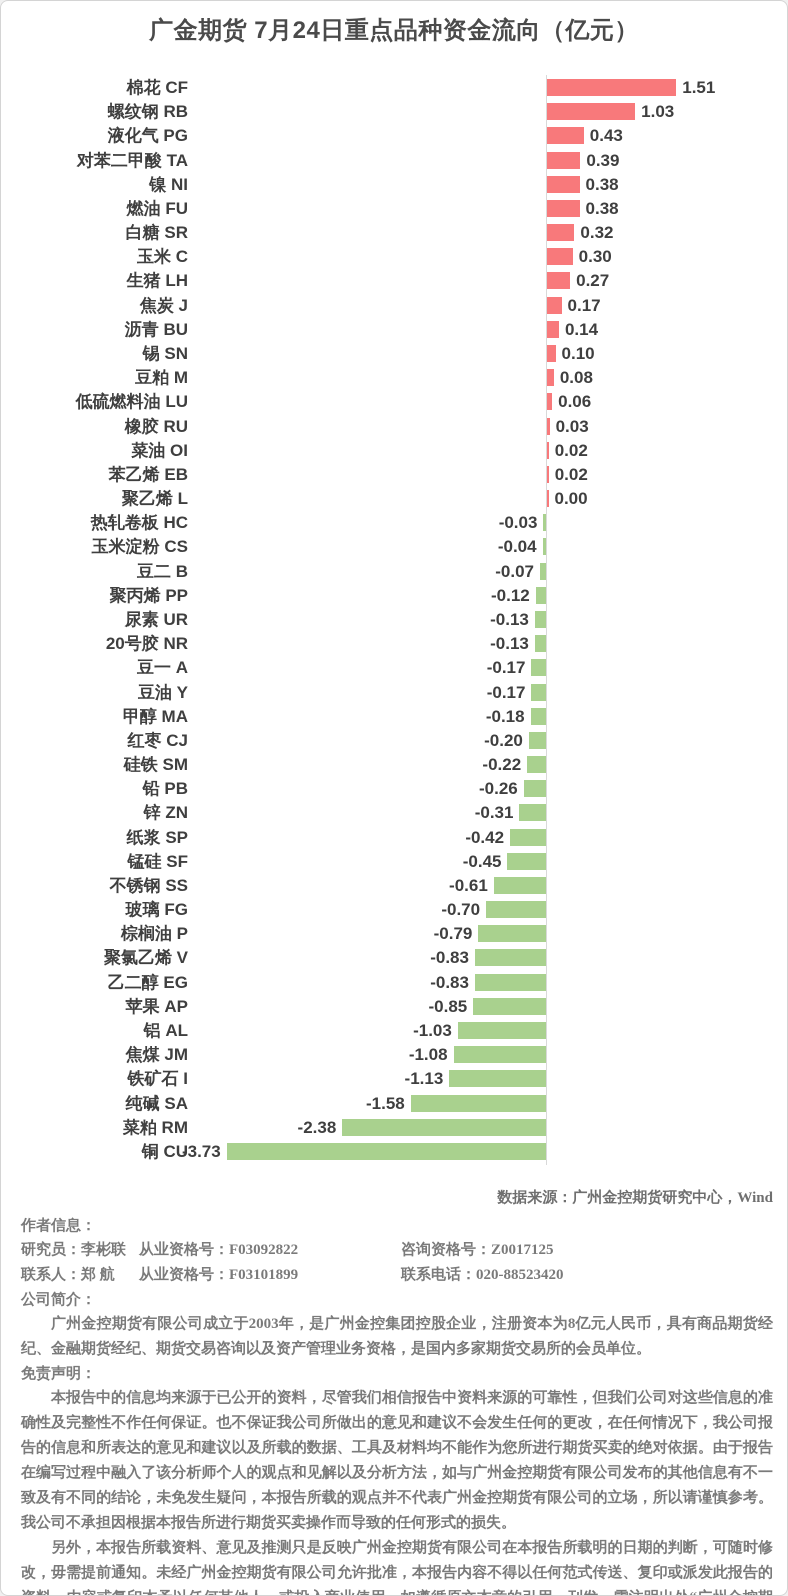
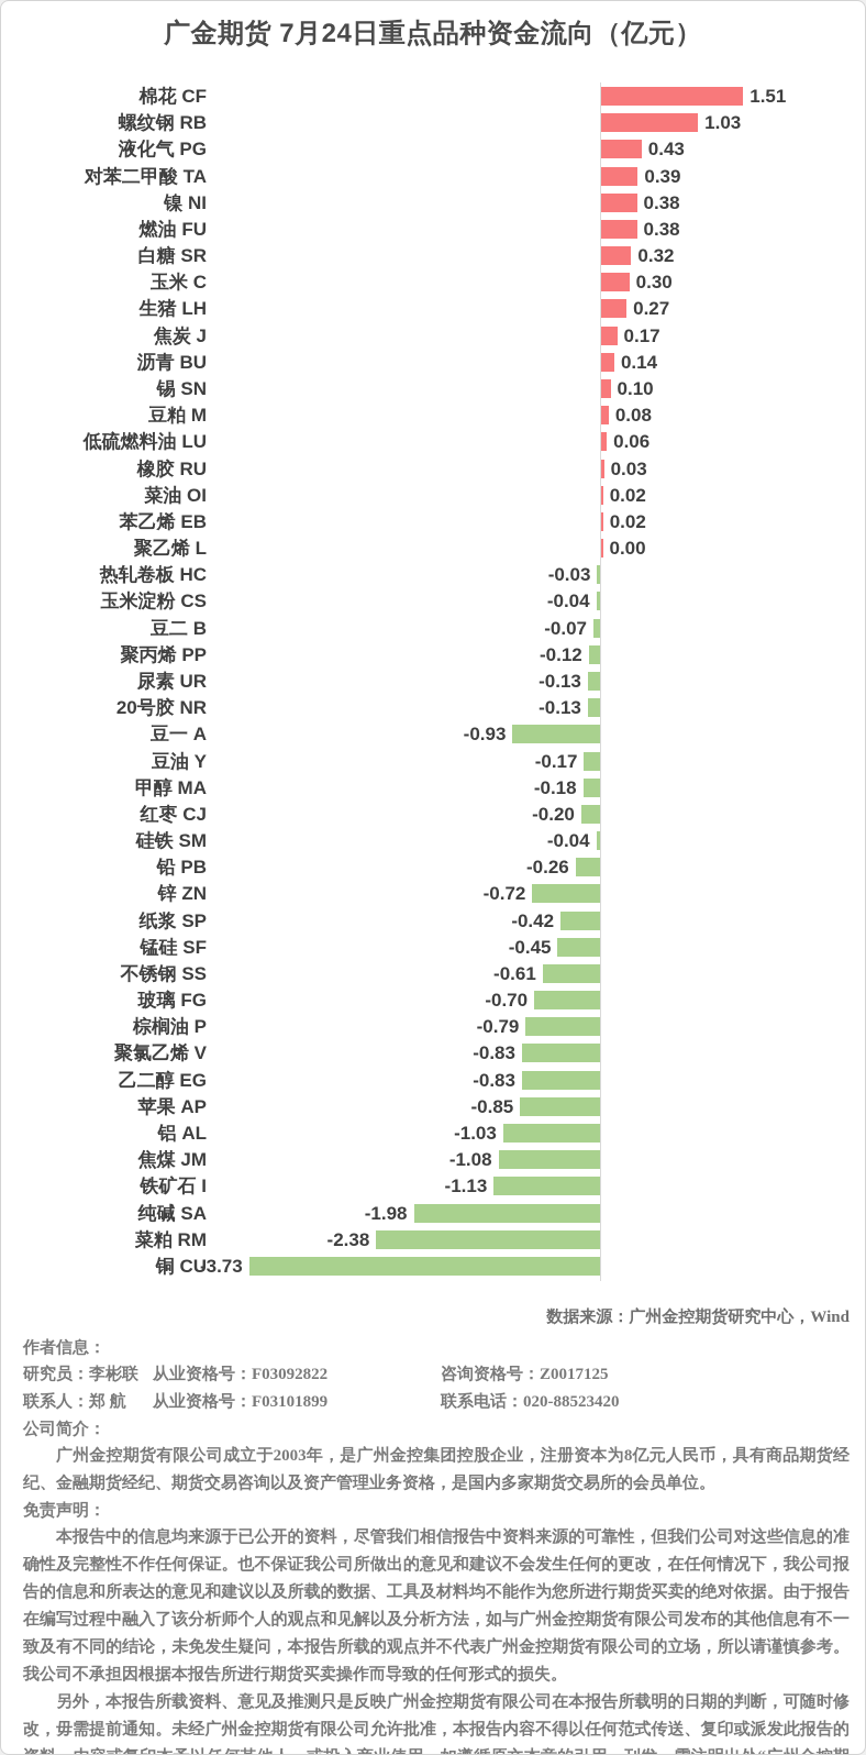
豆一 A: -0.17 -> -0.93
硅铁 SM: -0.22 -> -0.04
锌 ZN: -0.31 -> -0.72
纯碱 SA: -1.58 -> -1.98
